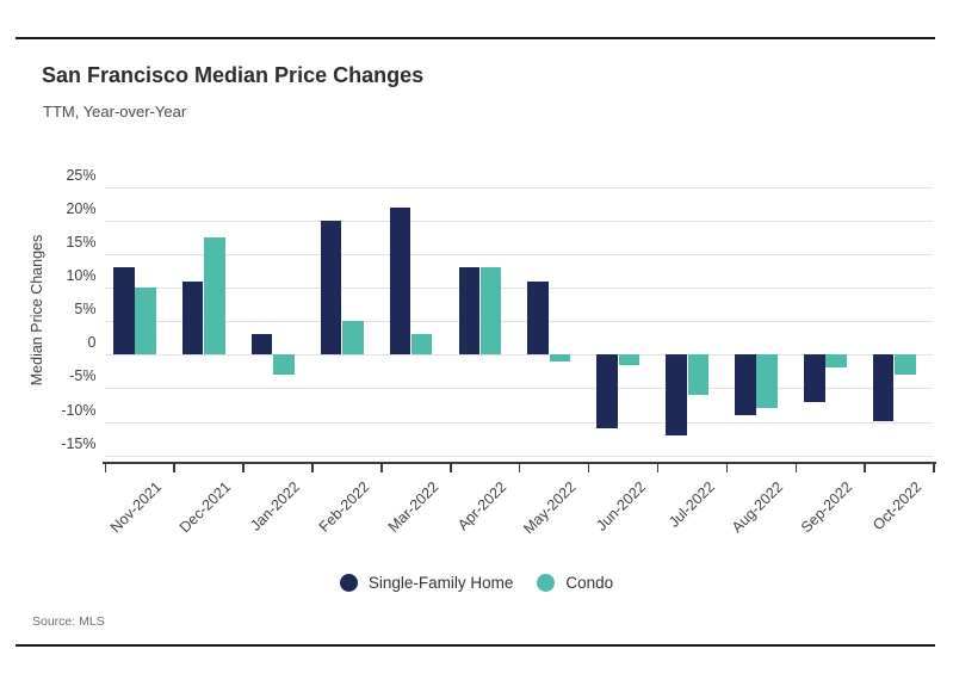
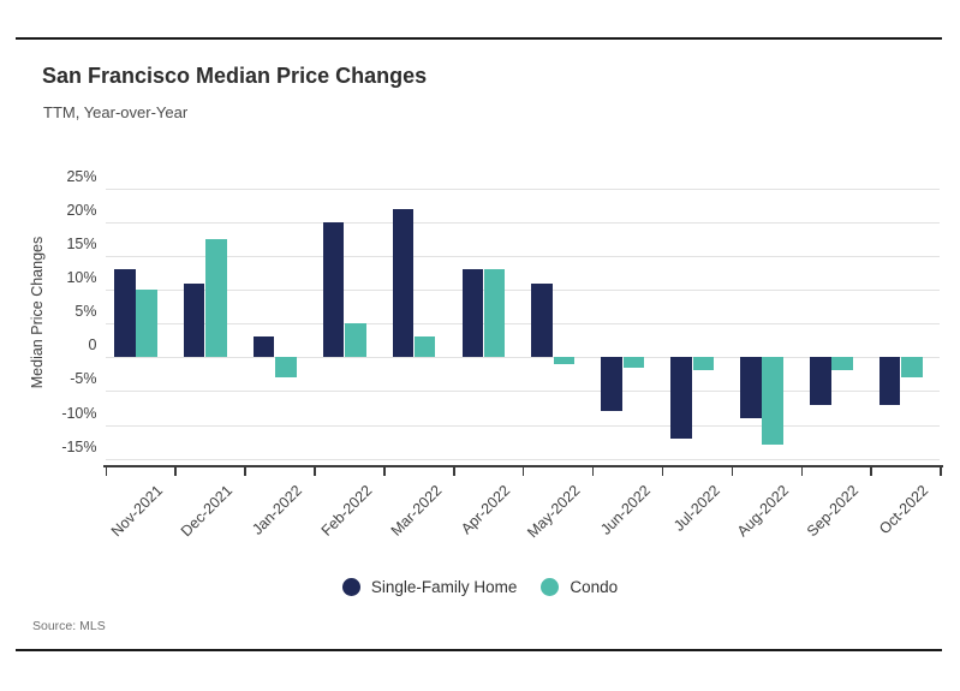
Single-Family Home/Jun-2022: -11% -> -8%
Condo/Jul-2022: -6% -> -2%
Condo/Aug-2022: -8% -> -13%
Single-Family Home/Oct-2022: -10% -> -7%
